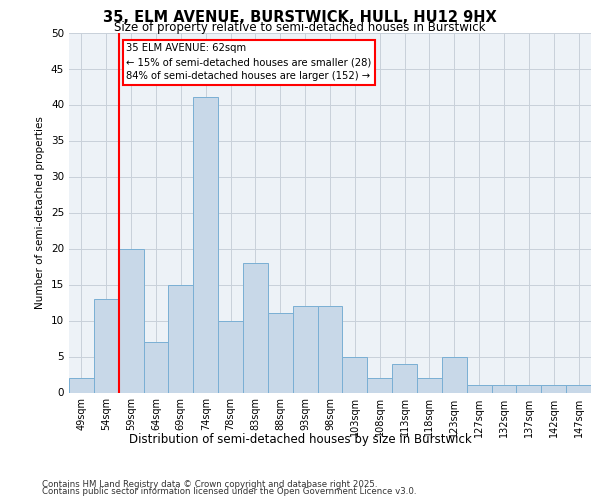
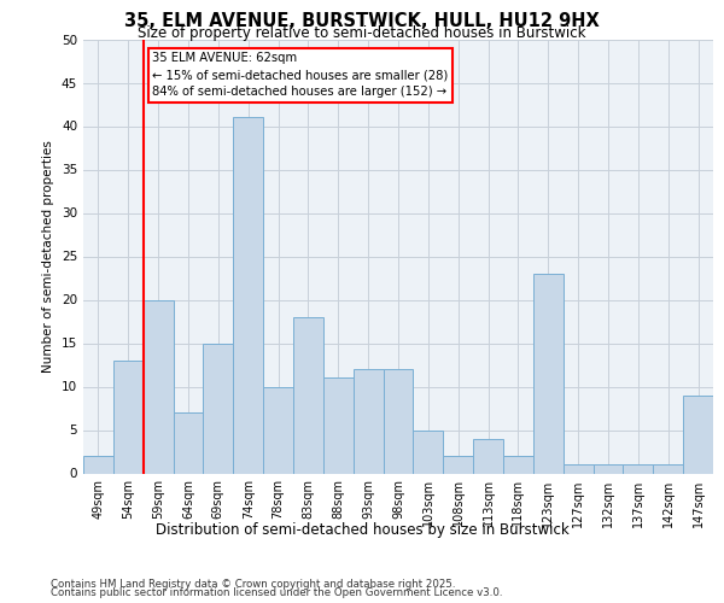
123sqm: 5 -> 23
147sqm: 1 -> 9
